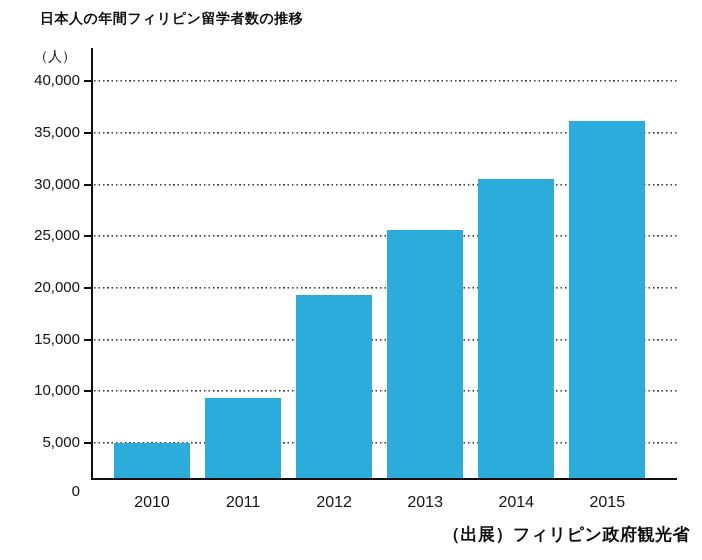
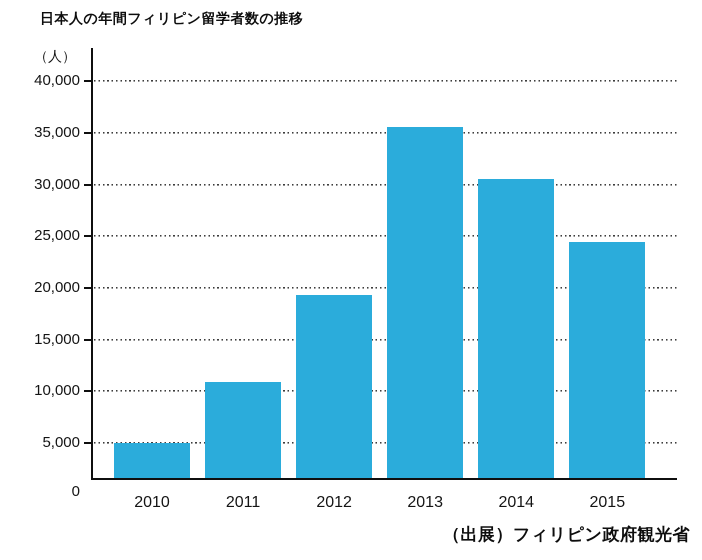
2011: 9400 -> 10900
2013: 25600 -> 35600
2015: 36100 -> 24400
